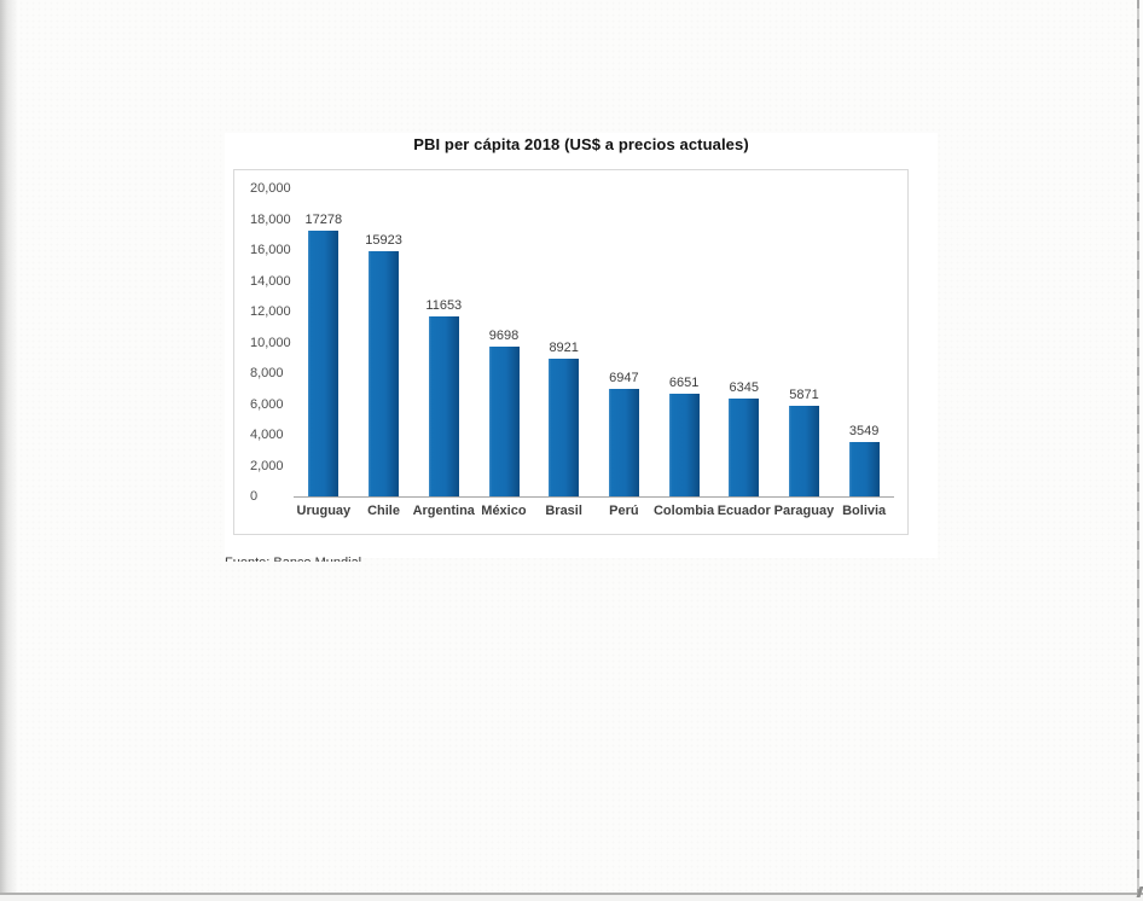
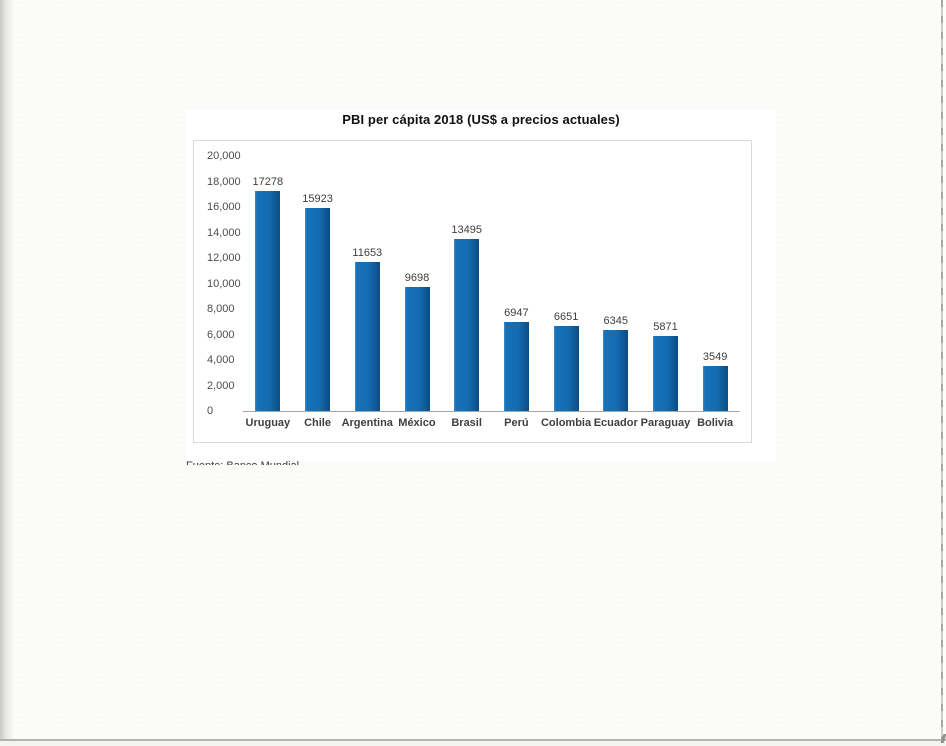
Brasil: 8921 -> 13495
